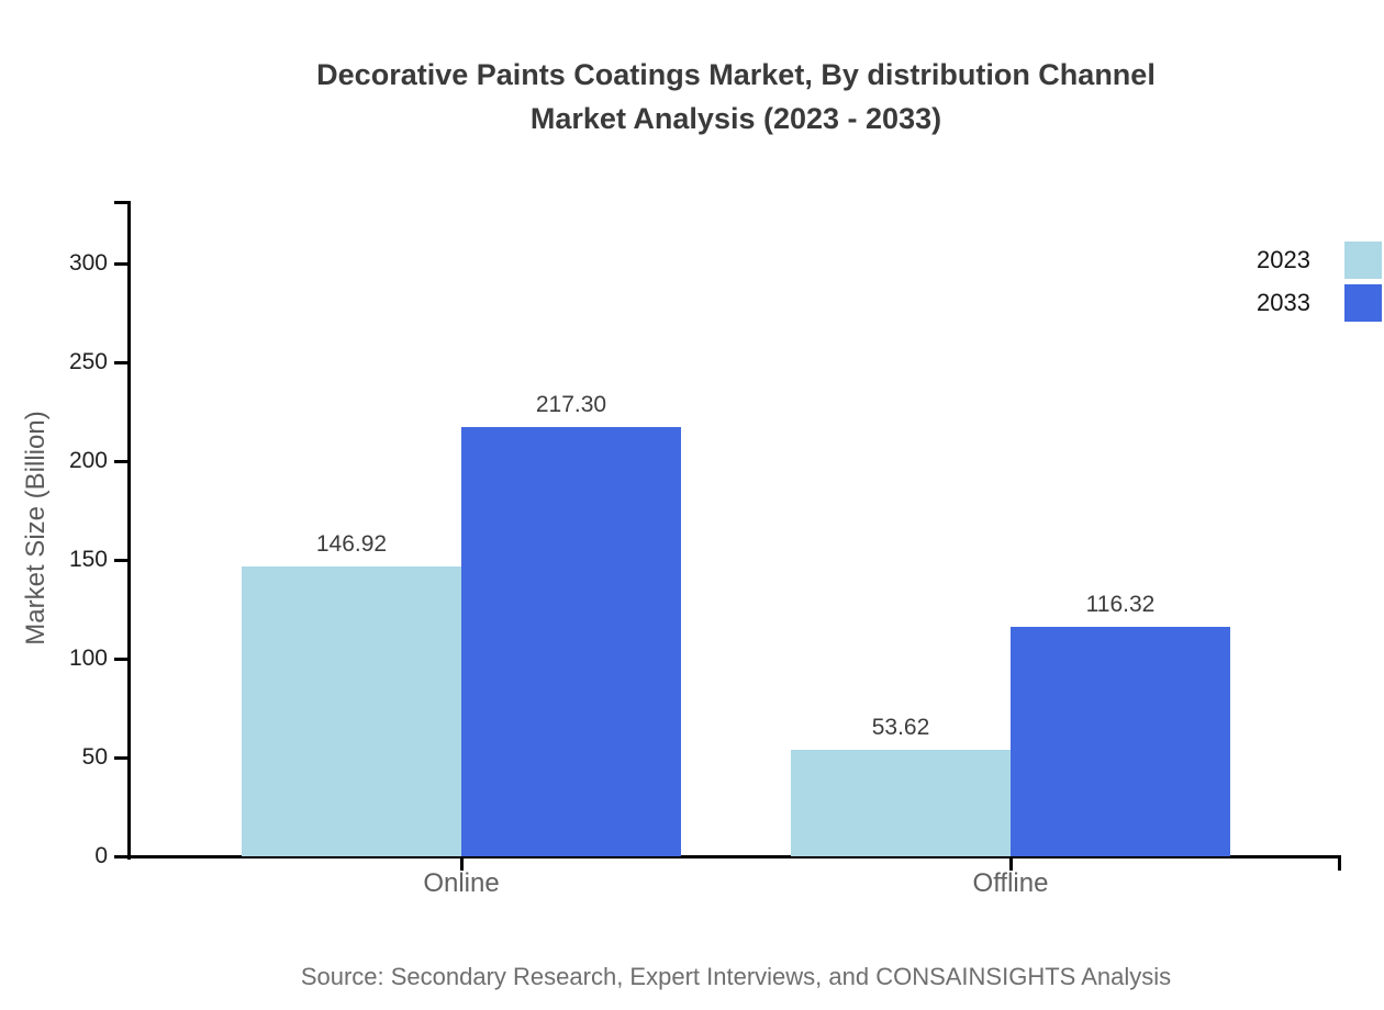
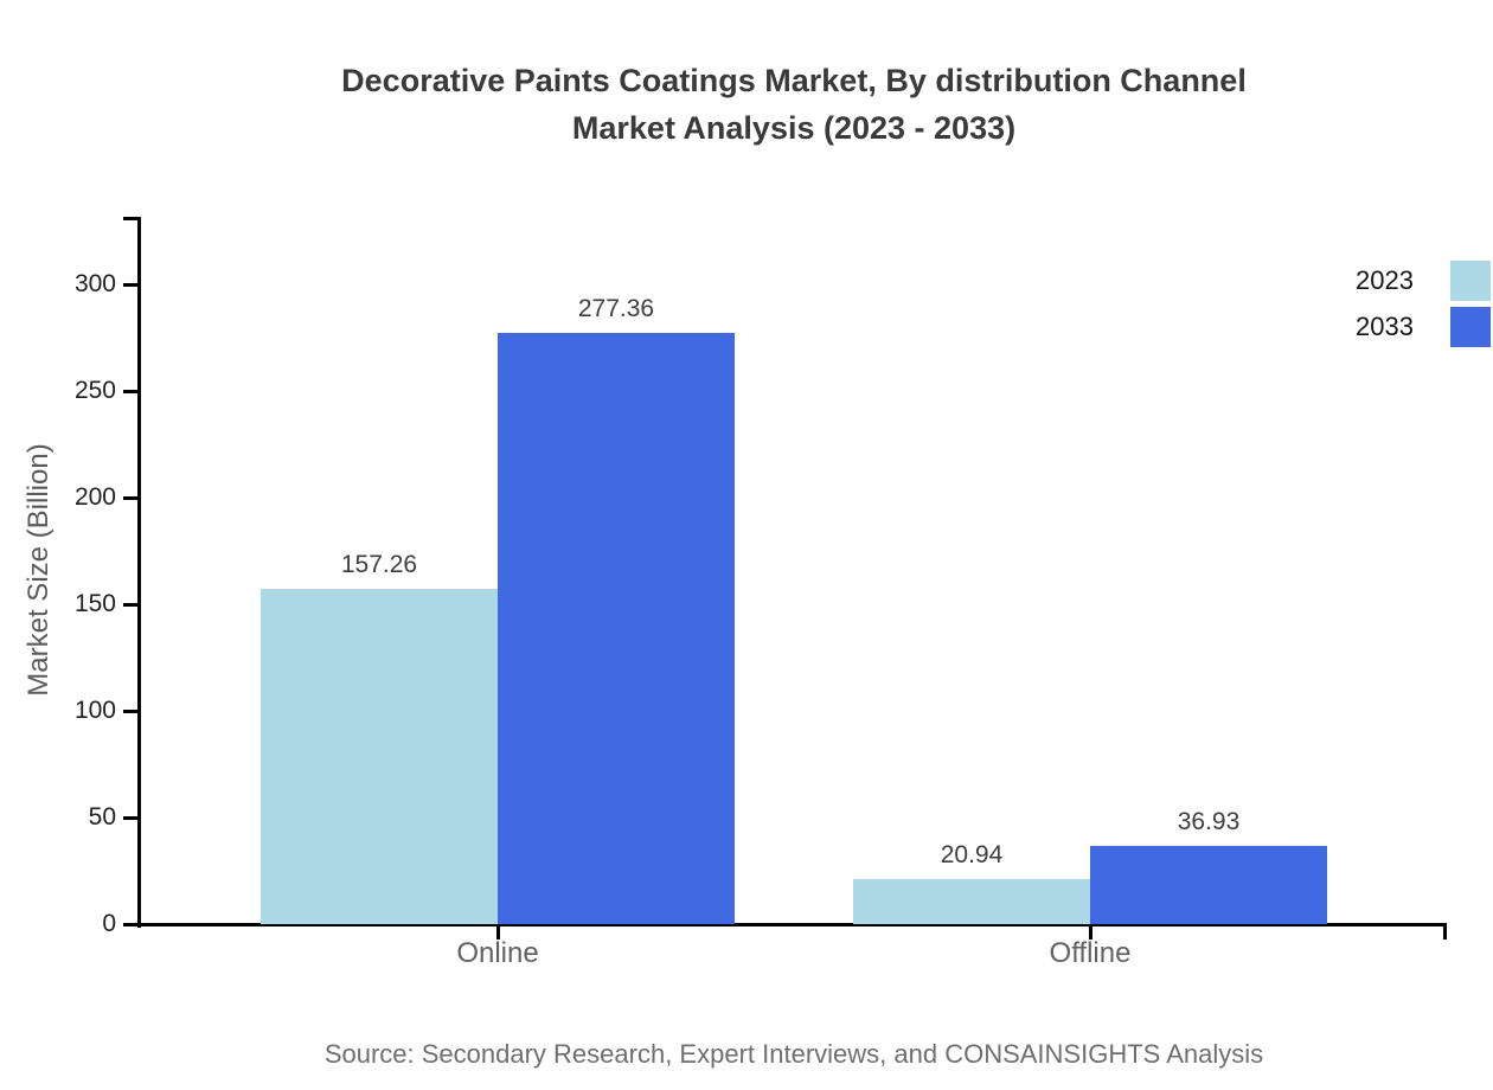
2023/Online: 146.92 -> 157.26
2033/Online: 217.30 -> 277.36
2023/Offline: 53.62 -> 20.94
2033/Offline: 116.32 -> 36.93
